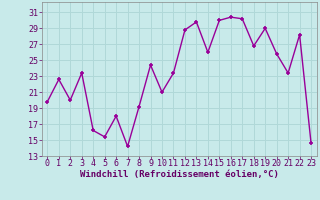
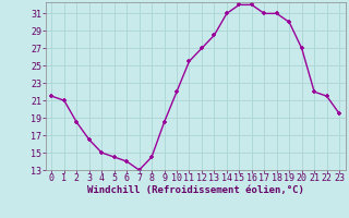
0: 19.8 -> 21.5
1: 22.6 -> 21.0
2: 20.0 -> 18.5
3: 23.4 -> 16.5
4: 16.2 -> 15.0
5: 15.4 -> 14.5
6: 18.0 -> 14.0
7: 14.2 -> 13.0
8: 19.2 -> 14.5
9: 24.4 -> 18.5
10: 21.0 -> 22.0
11: 23.4 -> 25.5
12: 28.8 -> 27.0
13: 29.8 -> 28.5
14: 26.0 -> 31.0
15: 30.0 -> 32.0
16: 30.4 -> 32.0
17: 30.2 -> 31.0
18: 26.8 -> 31.0
19: 29.0 -> 30.0
20: 25.8 -> 27.0
21: 23.4 -> 22.0
22: 28.2 -> 21.5
23: 14.6 -> 19.5
